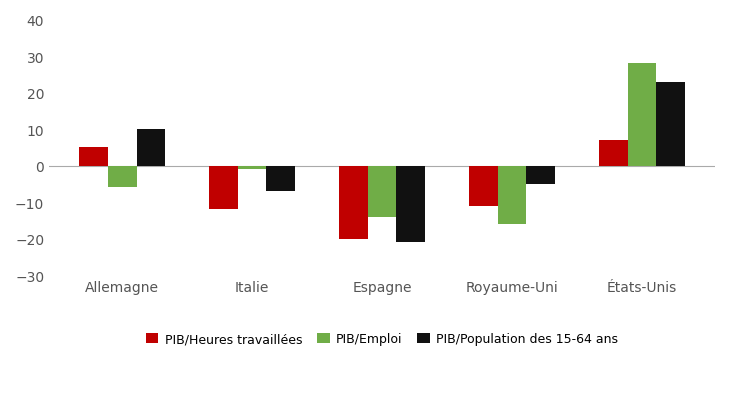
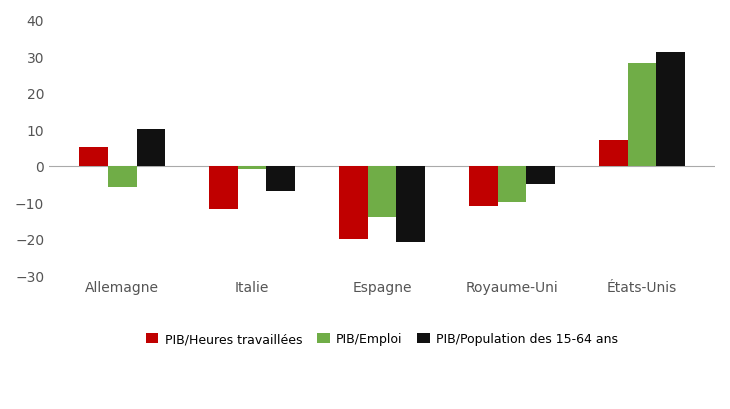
PIB/Emploi/Royaume-Uni: -16 -> -10
PIB/Population des 15-64 ans/États-Unis: 23 -> 31
